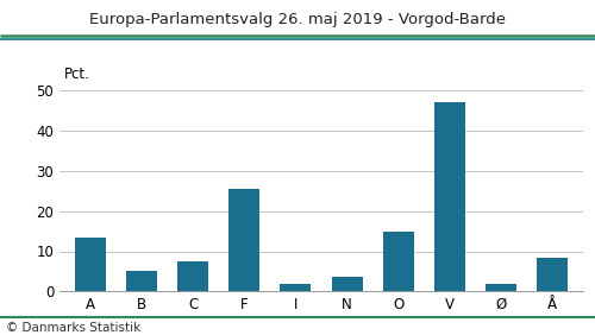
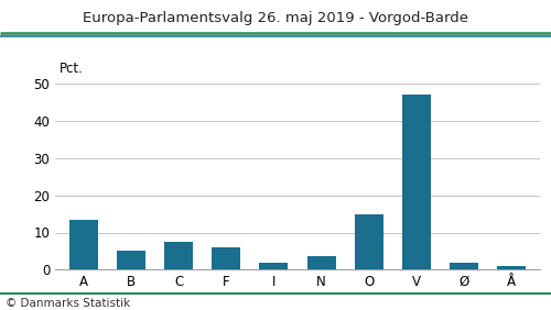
F: 25.5 -> 6.0
Å: 8.5 -> 1.0
